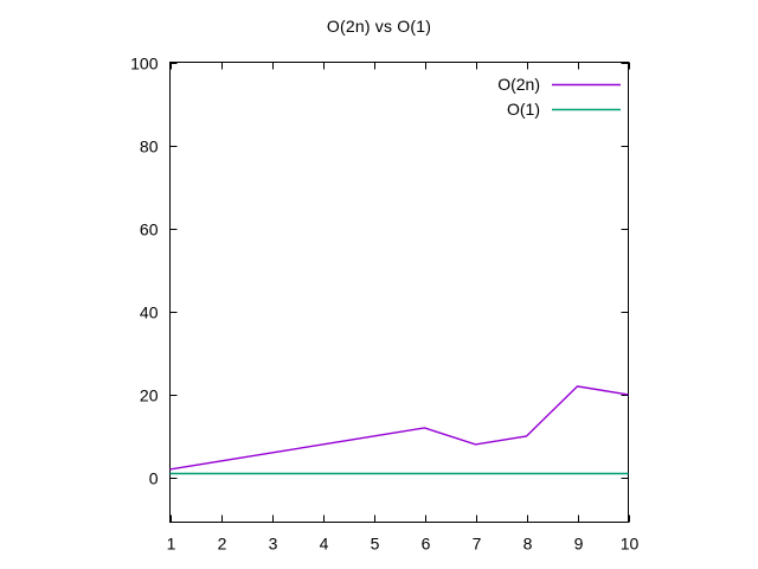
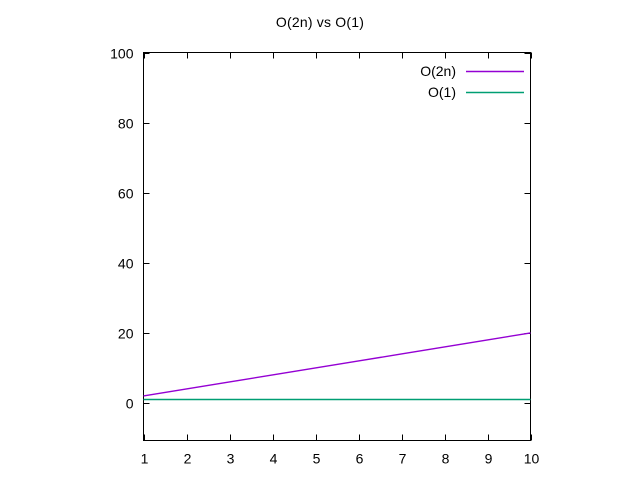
O(2n)/7: 8 -> 14
O(2n)/8: 10 -> 16
O(2n)/9: 22 -> 18
